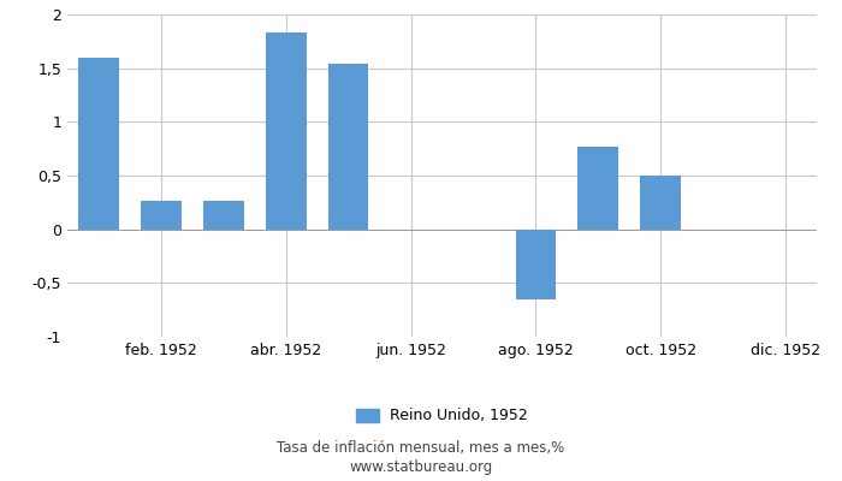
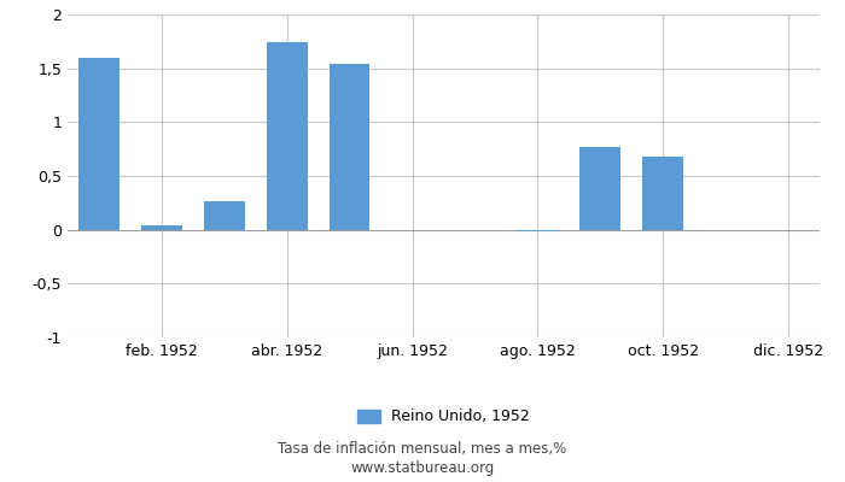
feb. 1952: 0,27 -> 0,04
abr. 1952: 1,83 -> 1,74
ago. 1952: -0,65 -> -0,02
oct. 1952: 0,50 -> 0,68
